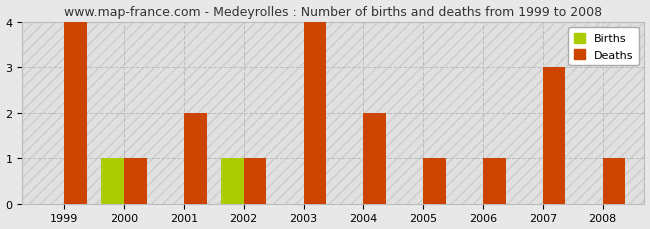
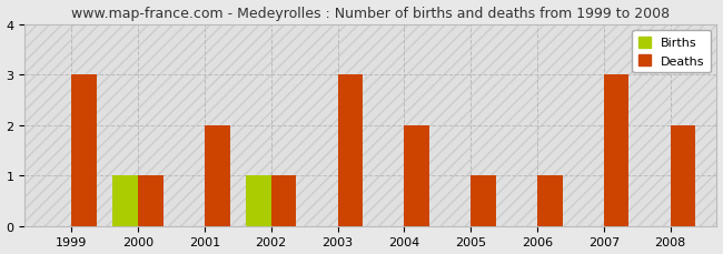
Deaths/1999: 4 -> 3
Deaths/2003: 4 -> 3
Deaths/2008: 1 -> 2
